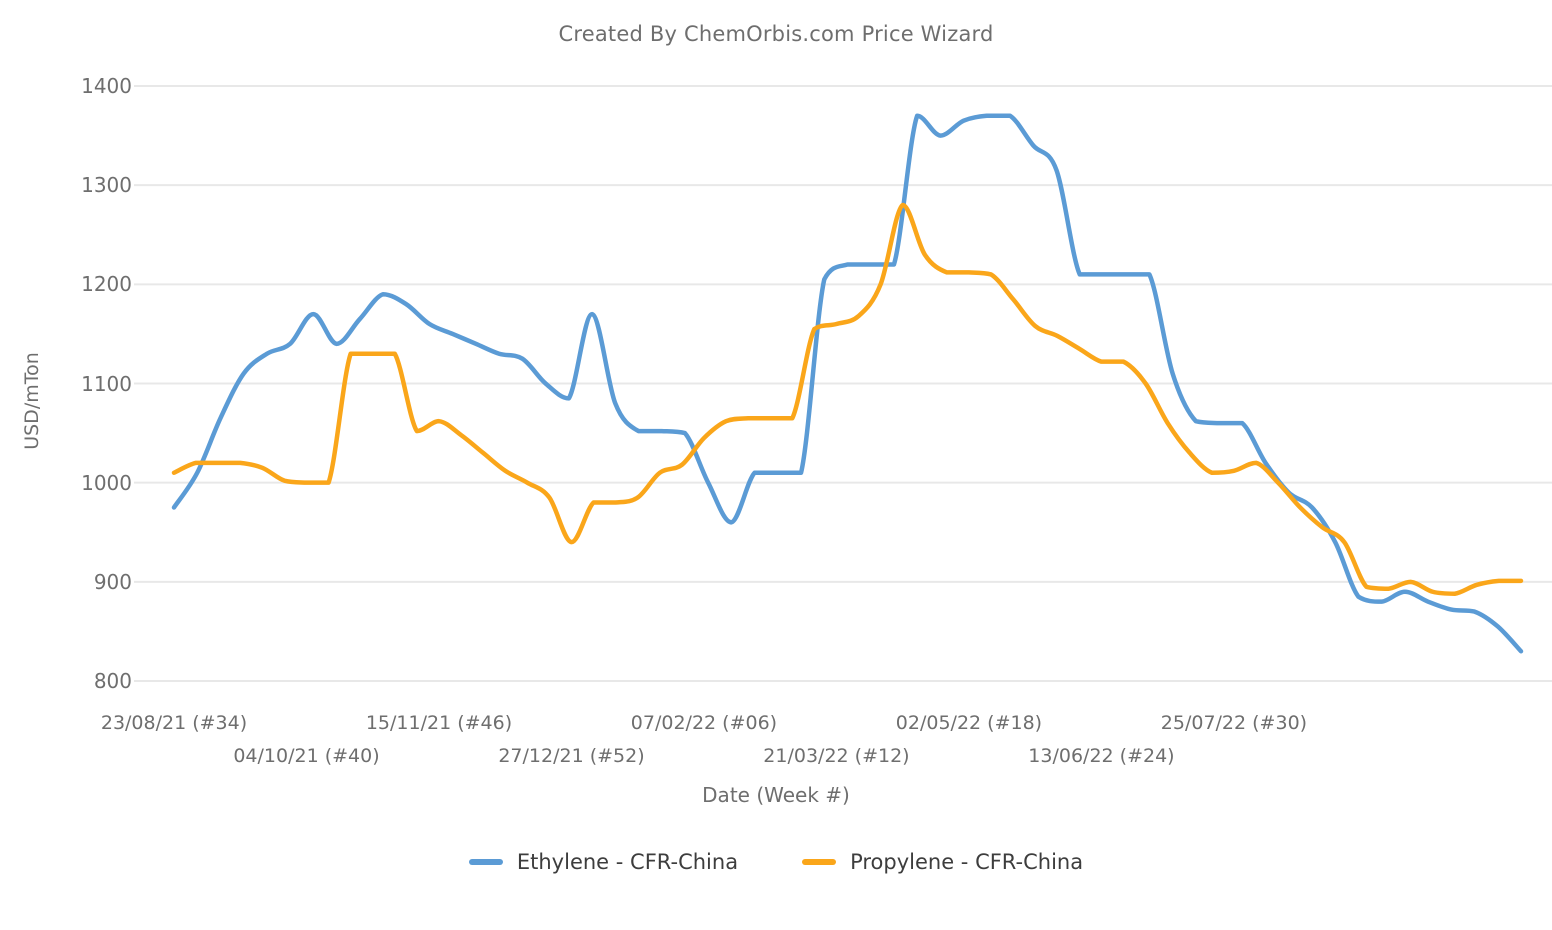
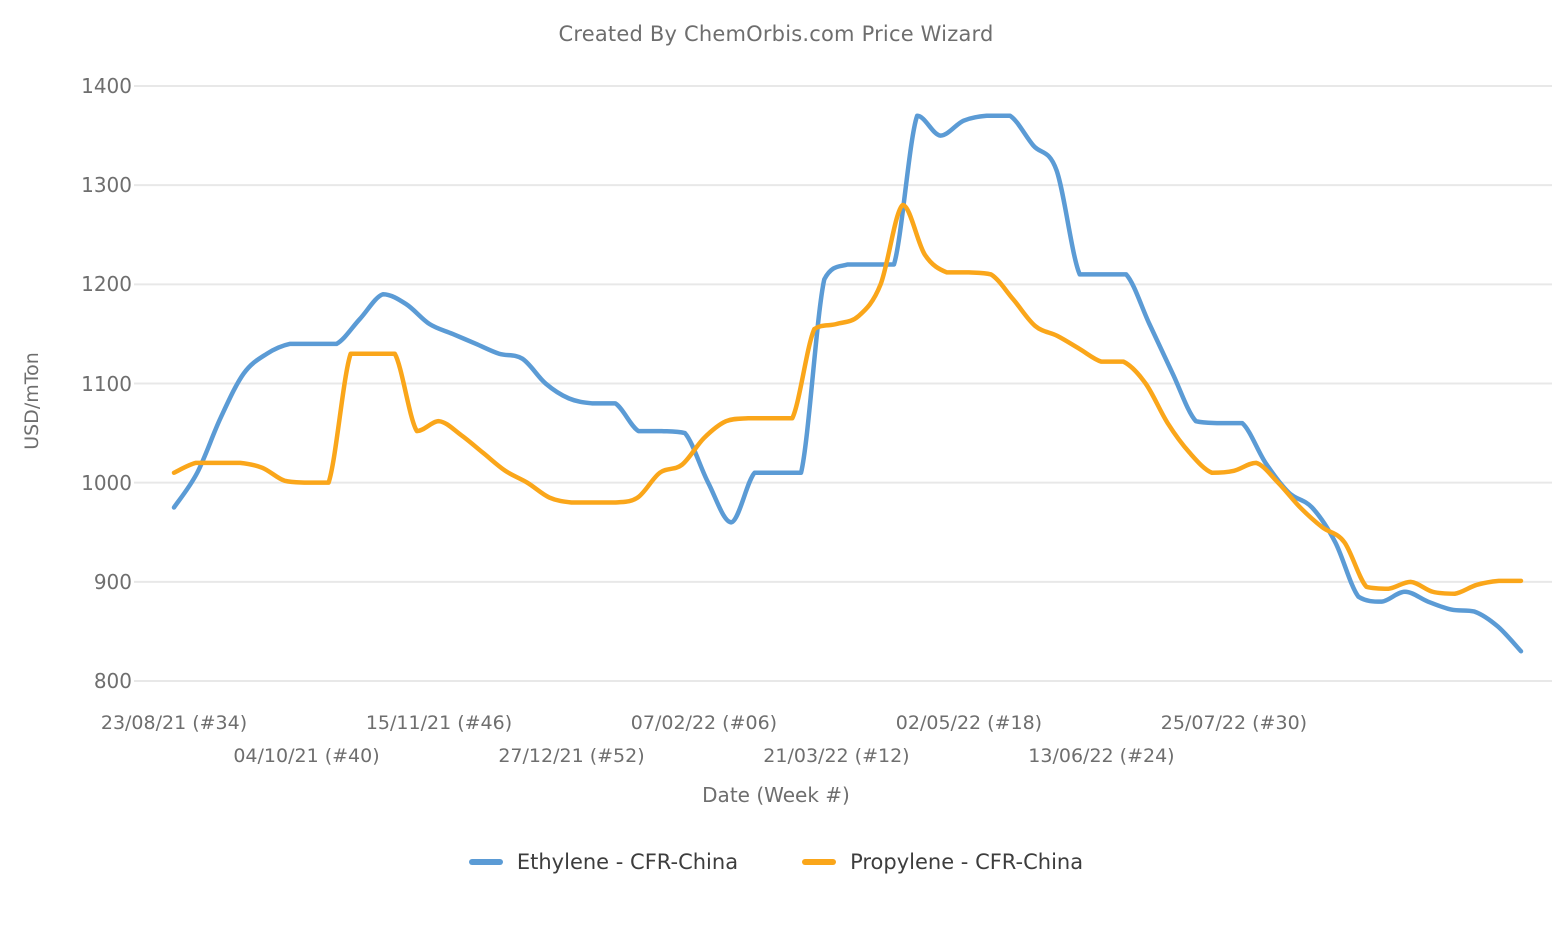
Ethylene - CFR-China/04/10/21 (#40): 1170 -> 1140
Ethylene - CFR-China/27/12/21 (#52): 1170 -> 1080
Propylene - CFR-China/27/12/21 (#52): 940 -> 980
Ethylene - CFR-China/13/06/22 (#24): 1210 -> 1160
